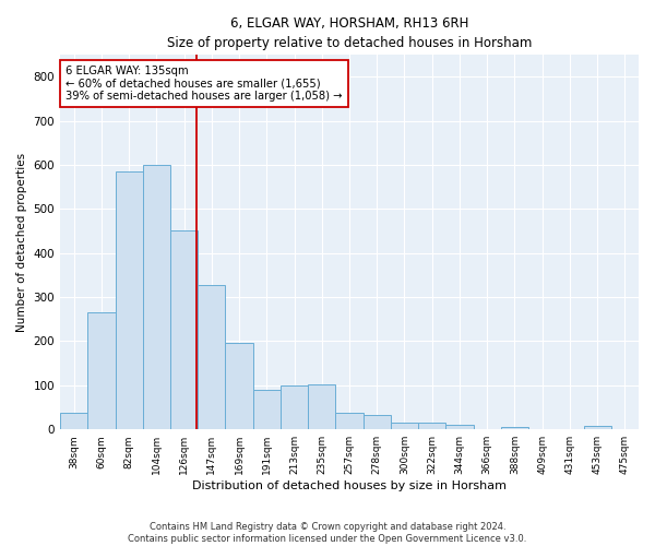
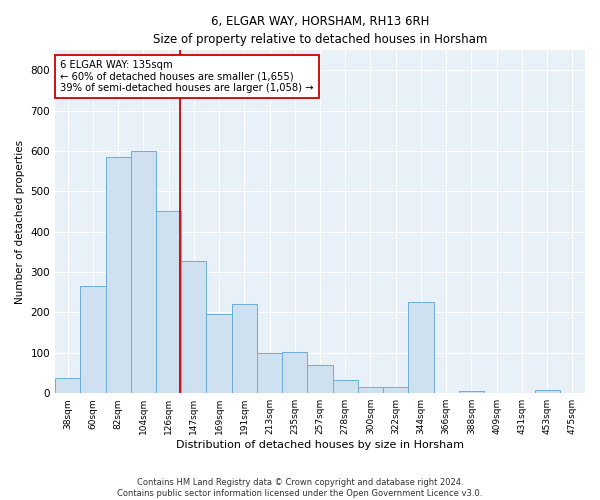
191sqm: 90 -> 220
257sqm: 38 -> 70
344sqm: 10 -> 225
